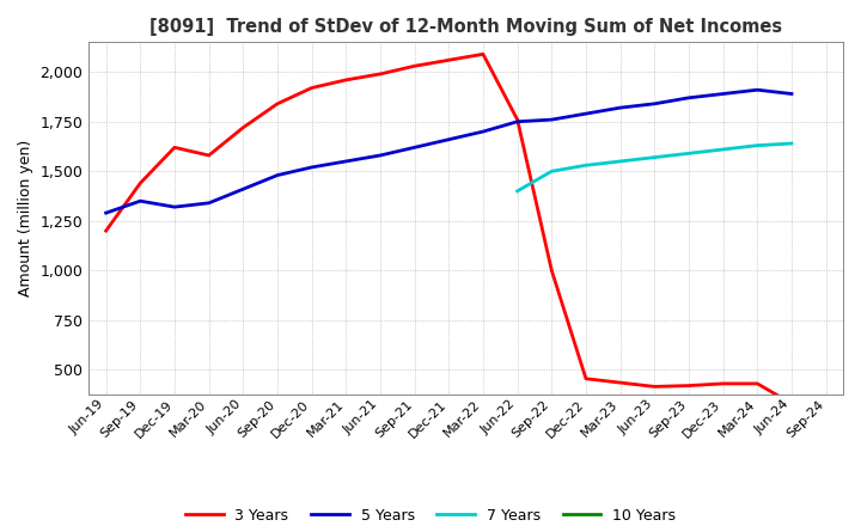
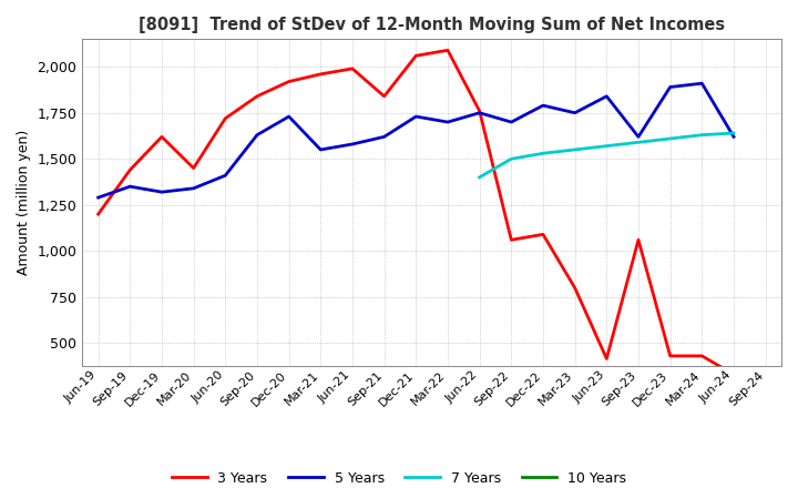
3 Years/Mar-20: 1,580 -> 1,450
5 Years/Sep-20: 1,480 -> 1,630
5 Years/Dec-20: 1,520 -> 1,730
3 Years/Sep-21: 2,030 -> 1,840
5 Years/Dec-21: 1,660 -> 1,730
3 Years/Sep-22: 1,000 -> 1,060
5 Years/Sep-22: 1,760 -> 1,700
3 Years/Dec-22: 460 -> 1,090
3 Years/Mar-23: 440 -> 800
5 Years/Mar-23: 1,820 -> 1,750
3 Years/Sep-23: 420 -> 1,060
5 Years/Sep-23: 1,870 -> 1,620
5 Years/Jun-24: 1,890 -> 1,620
